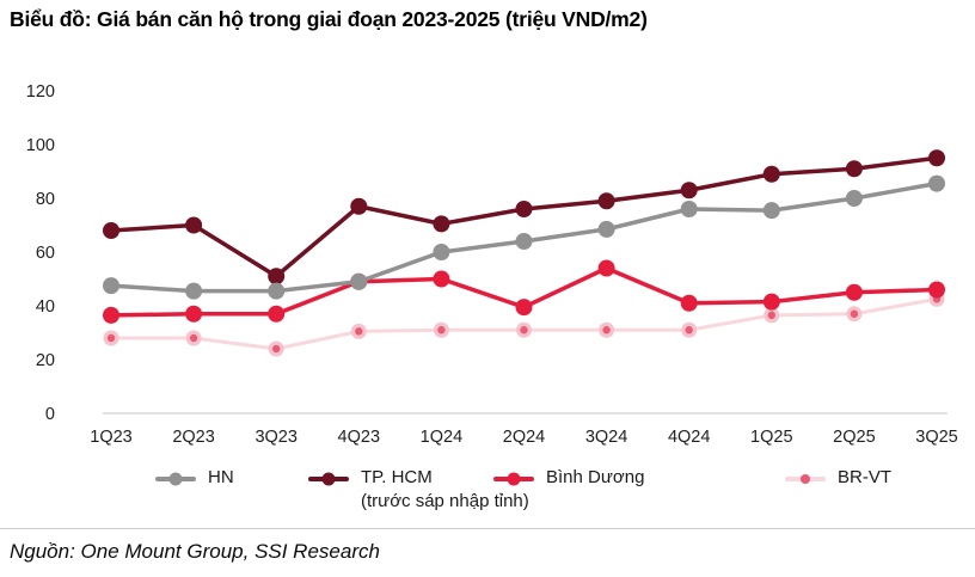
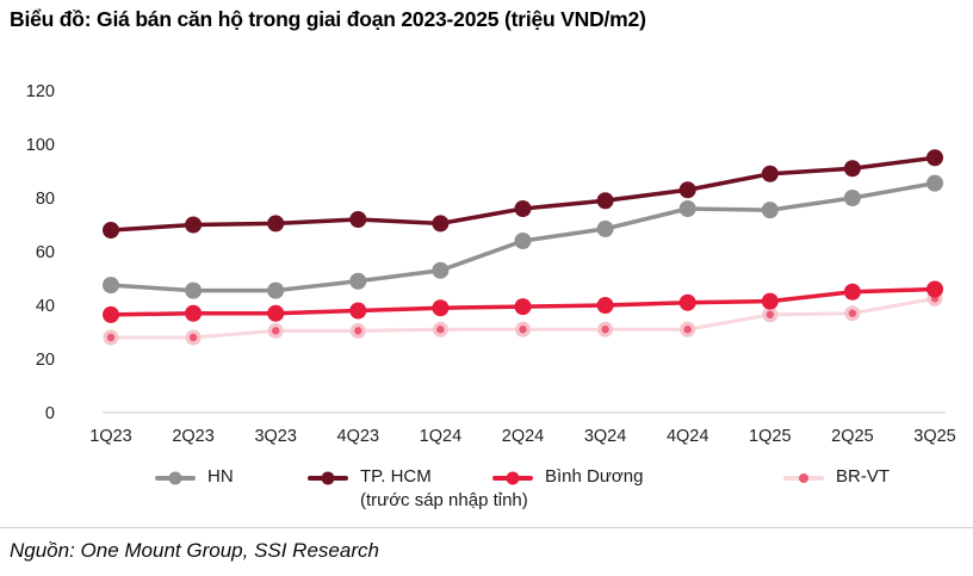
TP. HCM (trước sáp nhập tỉnh)/3Q23: 51 -> 70
BR-VT/3Q23: 24 -> 30
TP. HCM (trước sáp nhập tỉnh)/4Q23: 77 -> 72
Bình Dương/4Q23: 49 -> 38
HN/1Q24: 60 -> 53
Bình Dương/1Q24: 50 -> 39
Bình Dương/3Q24: 54 -> 40
